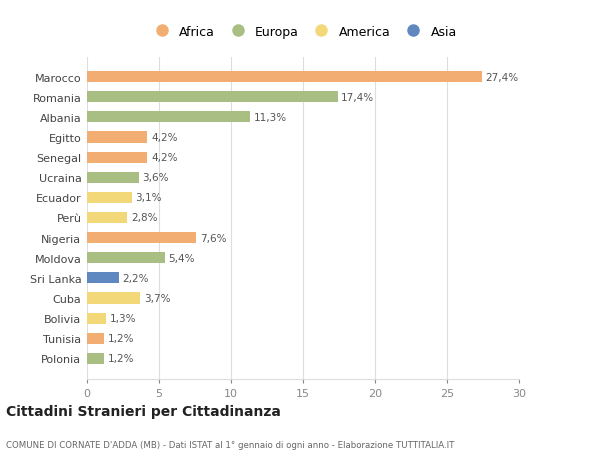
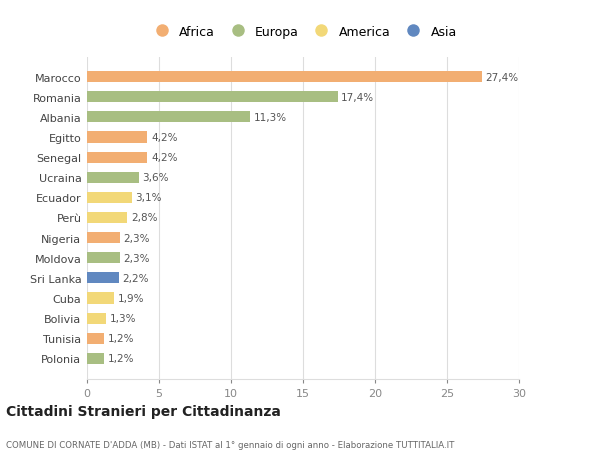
Nigeria: 7,6% -> 2,3%
Moldova: 5,4% -> 2,3%
Cuba: 3,7% -> 1,9%
